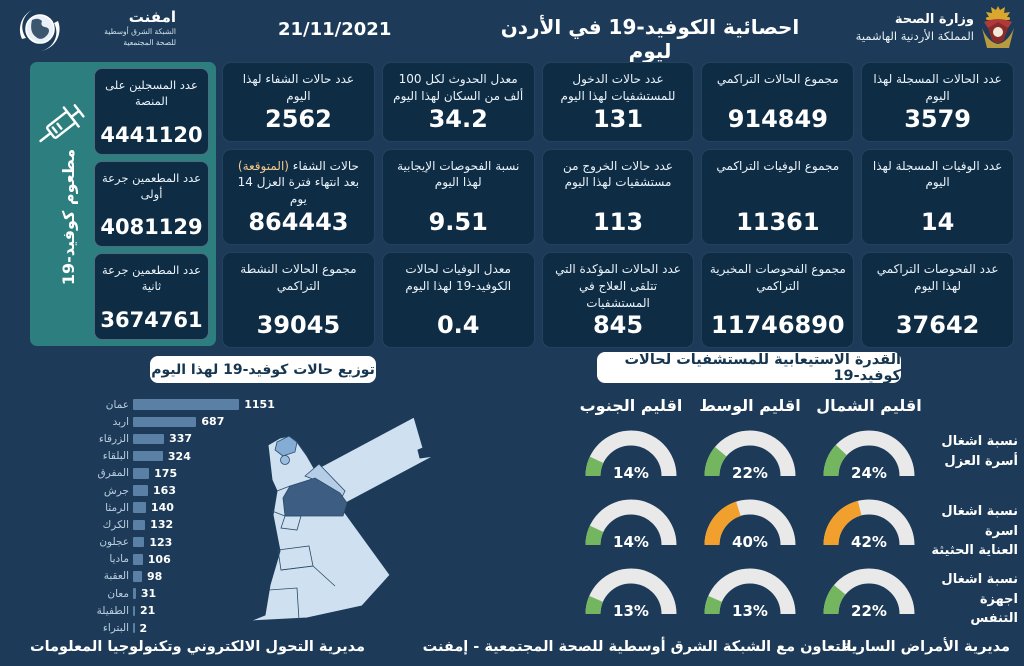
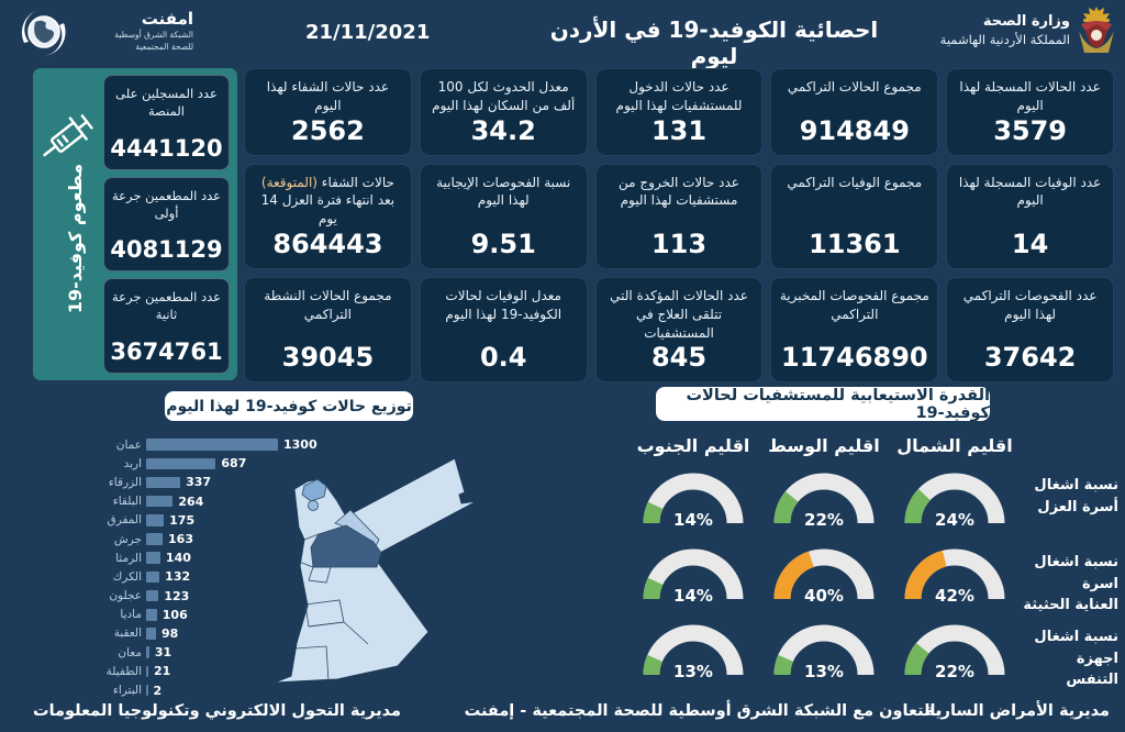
توزيع حالات كوفيد-19 لهذا اليوم/عمان: 1151 -> 1300
توزيع حالات كوفيد-19 لهذا اليوم/البلقاء: 324 -> 264
